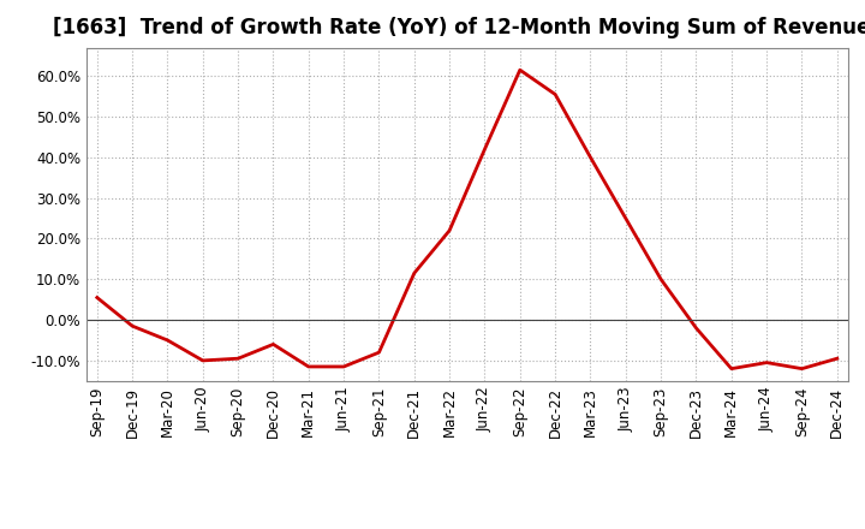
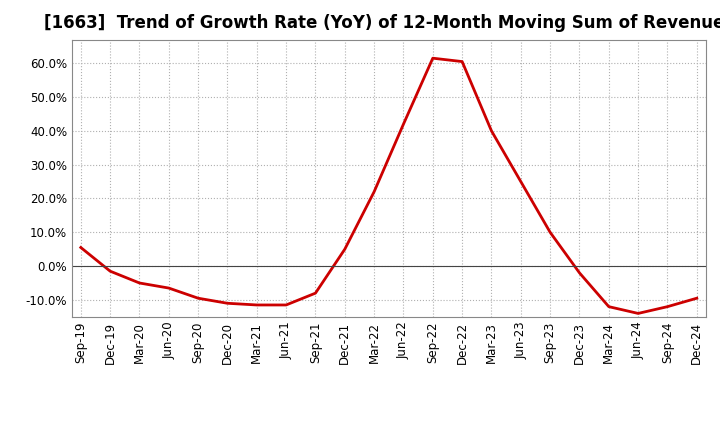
Jun-20: -10.0% -> -6.5%
Dec-20: -6.0% -> -11.0%
Dec-21: 11.5% -> 5.0%
Dec-22: 55.5% -> 60.5%
Jun-24: -10.5% -> -14.0%
